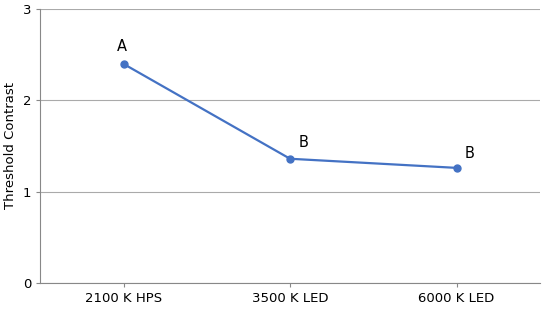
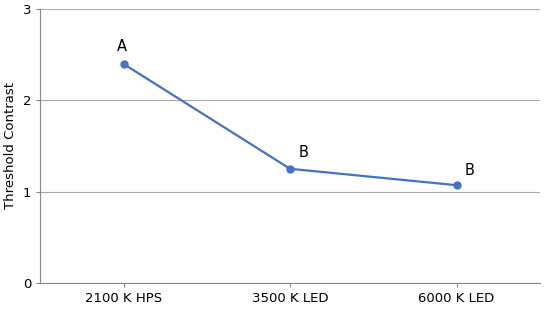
3500 K LED: 1.36 -> 1.25
6000 K LED: 1.26 -> 1.07
